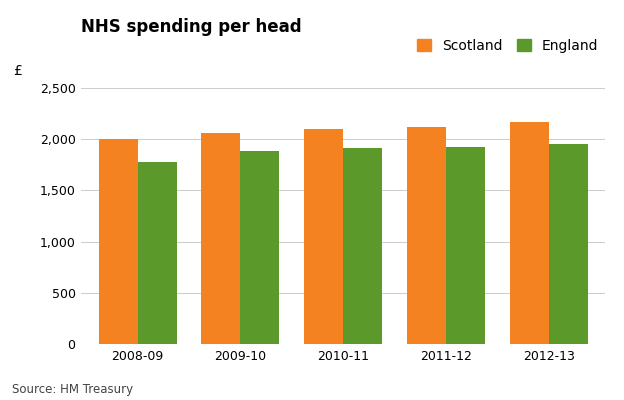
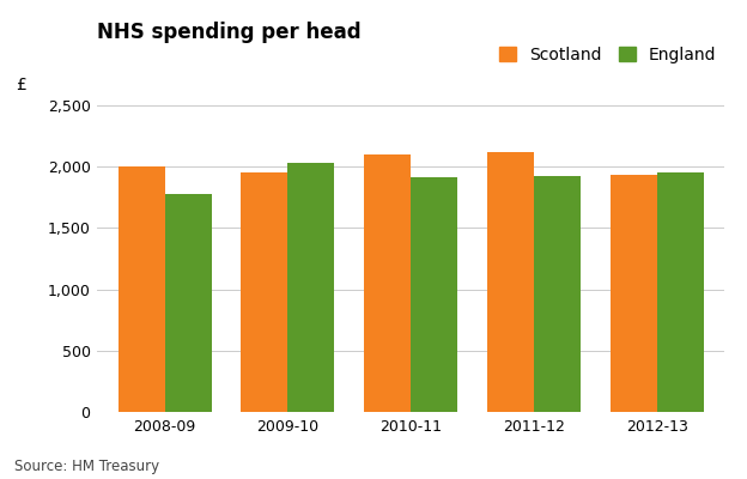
Scotland/2009-10: 2,060 -> 1,950
England/2009-10: 1,880 -> 2,030
Scotland/2012-13: 2,160 -> 1,930
